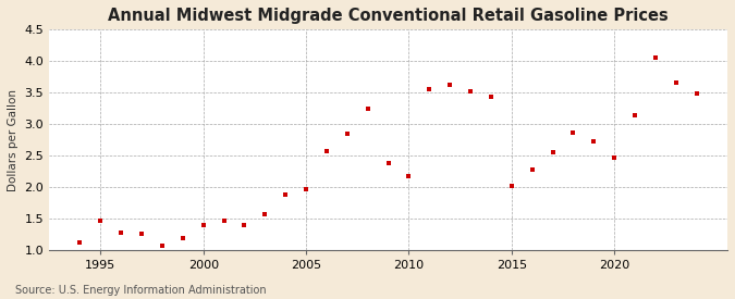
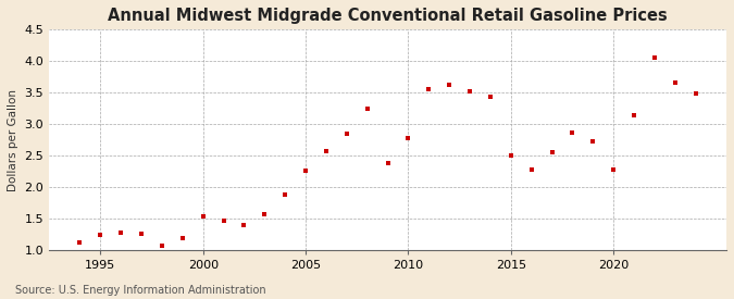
1995: 1.46 -> 1.24
2000: 1.40 -> 1.53
2005: 1.96 -> 2.25
2010: 2.18 -> 2.78
2015: 2.02 -> 2.50
2020: 2.46 -> 2.27
